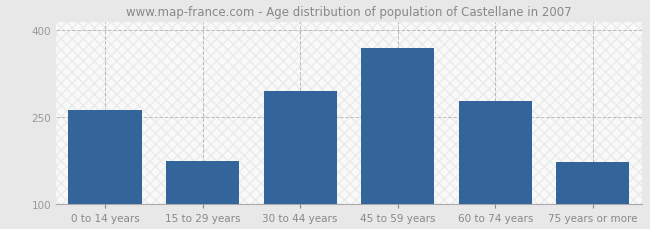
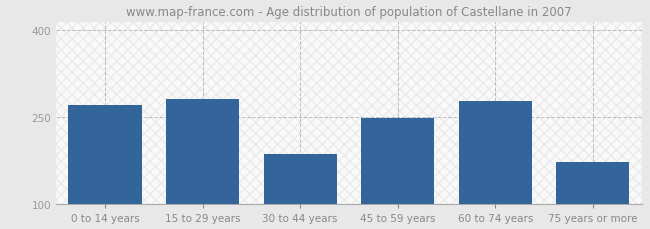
0 to 14 years: 262 -> 272
15 to 29 years: 175 -> 282
30 to 44 years: 295 -> 186
45 to 59 years: 370 -> 248
